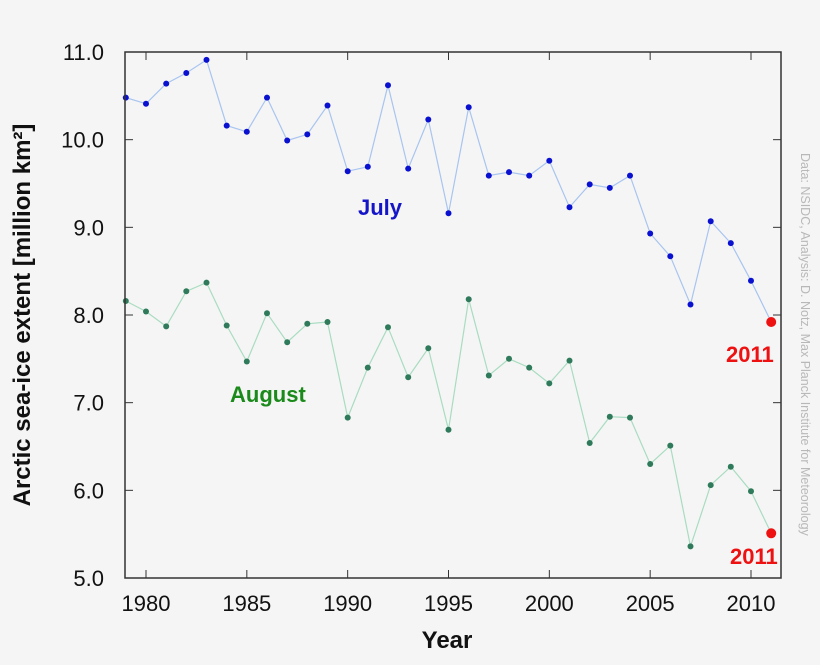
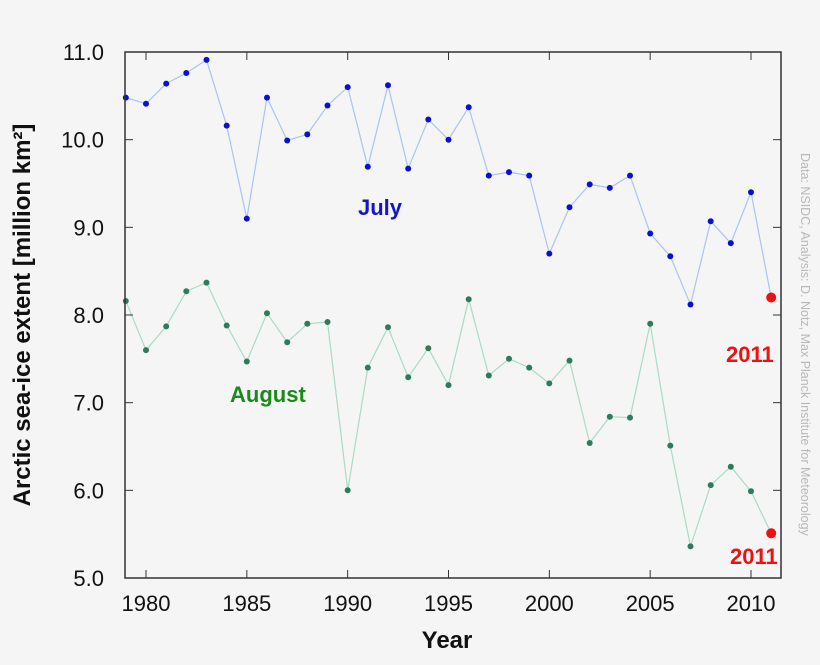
August/1980: 8.0 -> 7.6
July/1985: 10.1 -> 9.1
July/1990: 9.6 -> 10.6
August/1990: 6.8 -> 6.0
July/1995: 9.2 -> 10.0
August/1995: 6.7 -> 7.2
July/2000: 9.8 -> 8.7
August/2005: 6.3 -> 7.9
July/2010: 8.4 -> 9.4
July/2011: 7.9 -> 8.2
